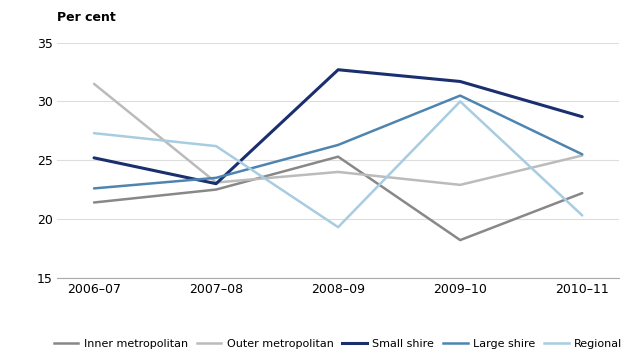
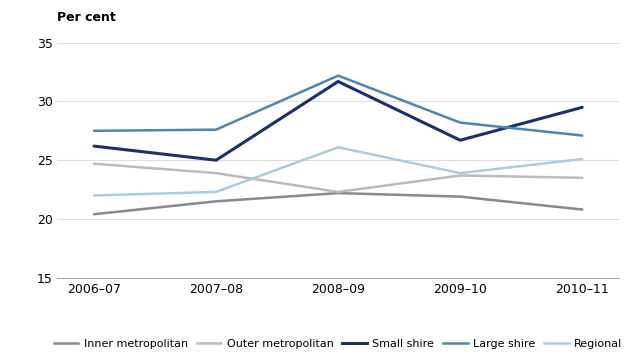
Inner metropolitan/2006–07: 21.4 -> 20.4
Outer metropolitan/2006–07: 31.5 -> 24.7
Small shire/2006–07: 25.2 -> 26.2
Large shire/2006–07: 22.6 -> 27.5
Regional/2006–07: 27.3 -> 22.0
Inner metropolitan/2007–08: 22.5 -> 21.5
Outer metropolitan/2007–08: 23.1 -> 23.9
Small shire/2007–08: 23.0 -> 25.0
Large shire/2007–08: 23.5 -> 27.6
Regional/2007–08: 26.2 -> 22.3
Inner metropolitan/2008–09: 25.3 -> 22.2
Outer metropolitan/2008–09: 24.0 -> 22.3
Small shire/2008–09: 32.7 -> 31.7
Large shire/2008–09: 26.3 -> 32.2
Regional/2008–09: 19.3 -> 26.1
Inner metropolitan/2009–10: 18.2 -> 21.9
Outer metropolitan/2009–10: 22.9 -> 23.7
Small shire/2009–10: 31.7 -> 26.7
Large shire/2009–10: 30.5 -> 28.2
Regional/2009–10: 30.0 -> 23.9
Inner metropolitan/2010–11: 22.2 -> 20.8
Outer metropolitan/2010–11: 25.4 -> 23.5
Small shire/2010–11: 28.7 -> 29.5
Large shire/2010–11: 25.5 -> 27.1
Regional/2010–11: 20.3 -> 25.1
